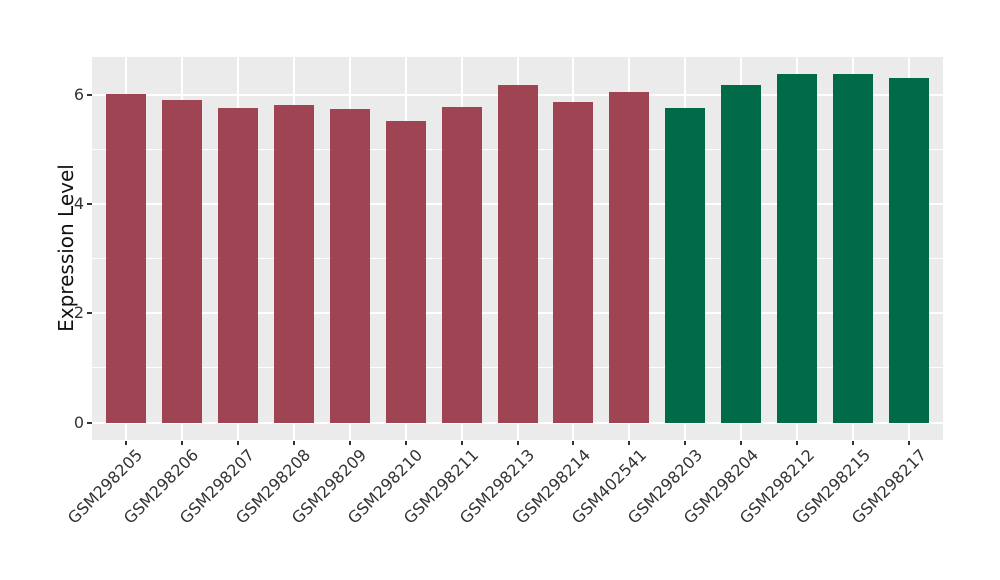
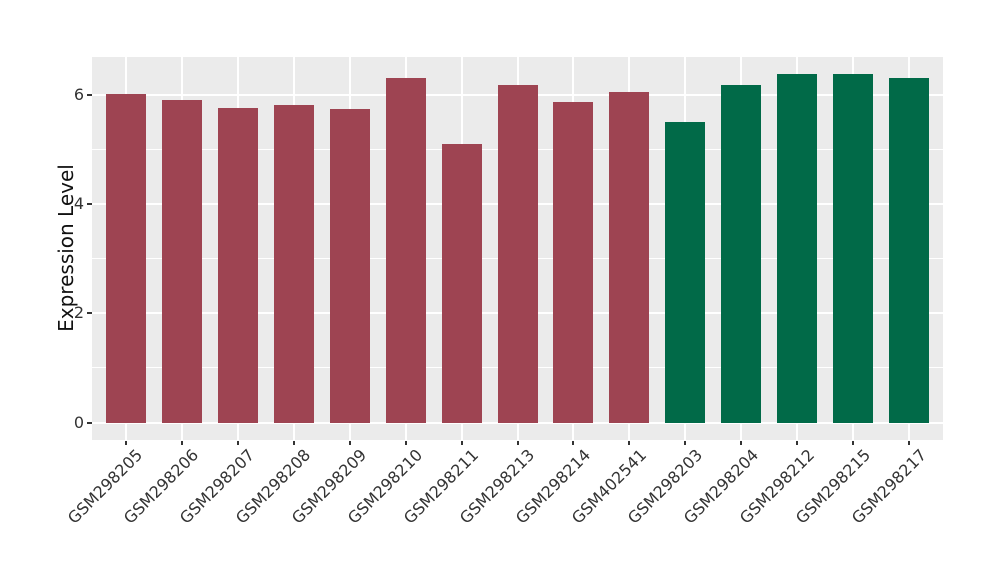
GSM298210: 5.5 -> 6.3
GSM298211: 5.8 -> 5.1
GSM298203: 5.8 -> 5.5
